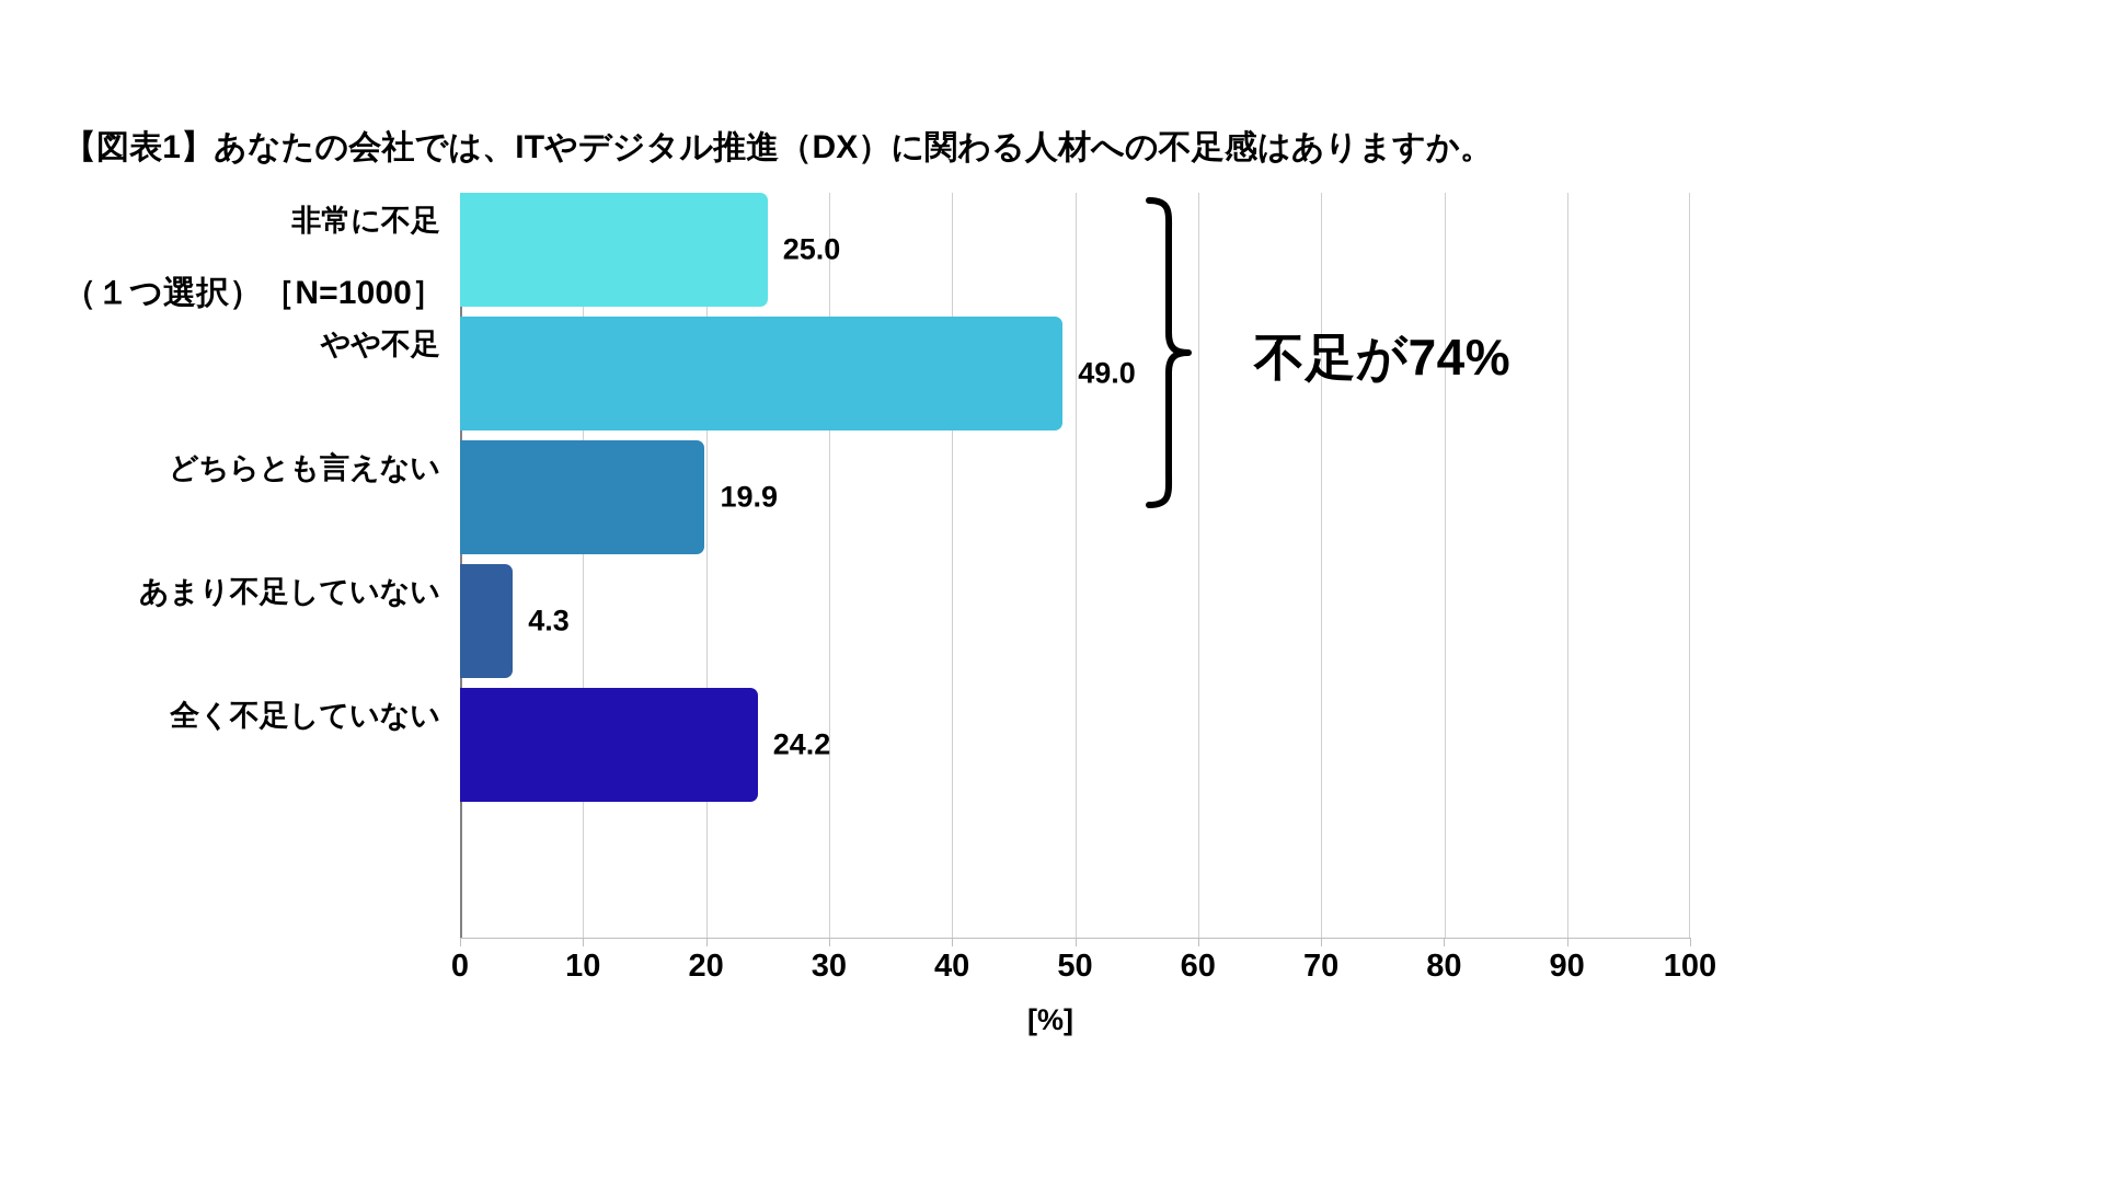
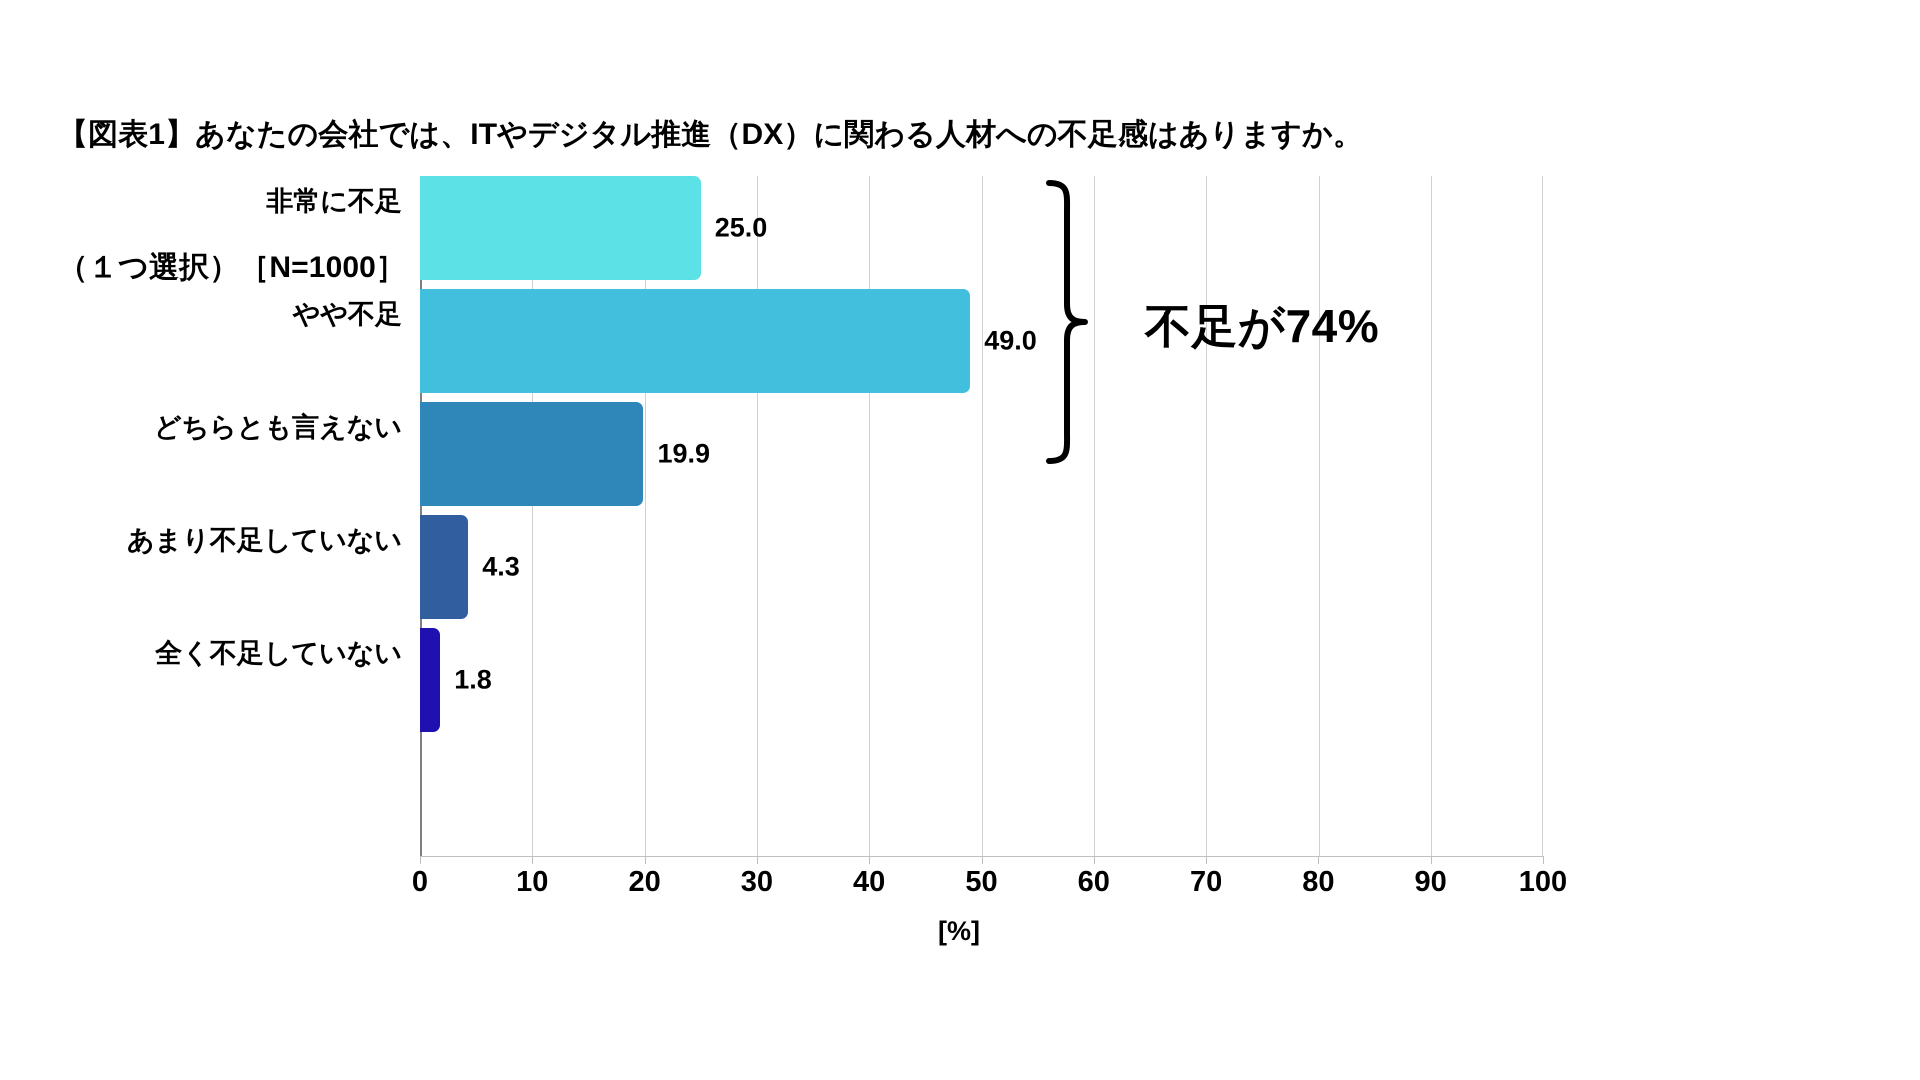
全く不足していない: 24.2 -> 1.8
